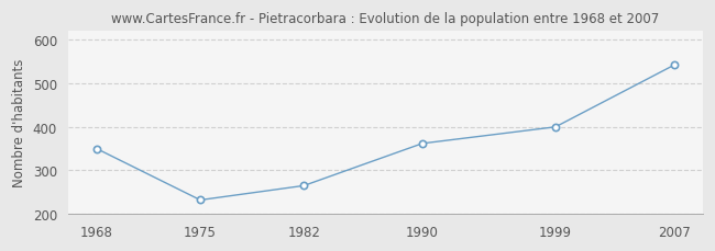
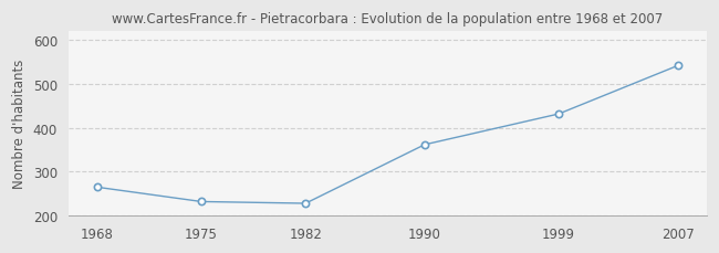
1968: 350 -> 265
1982: 265 -> 228
1999: 400 -> 432
